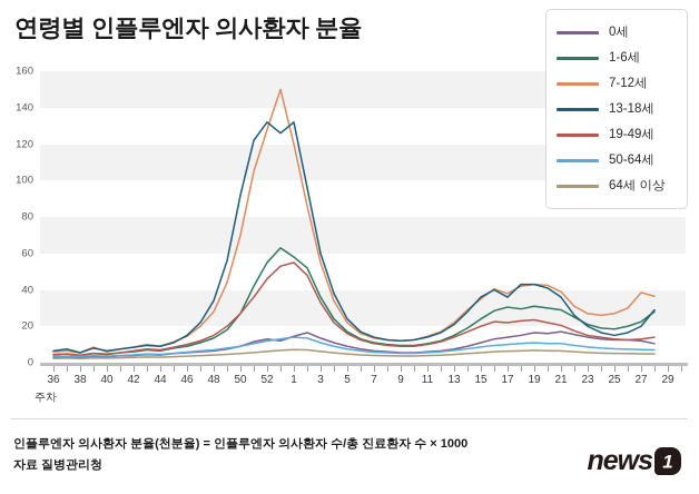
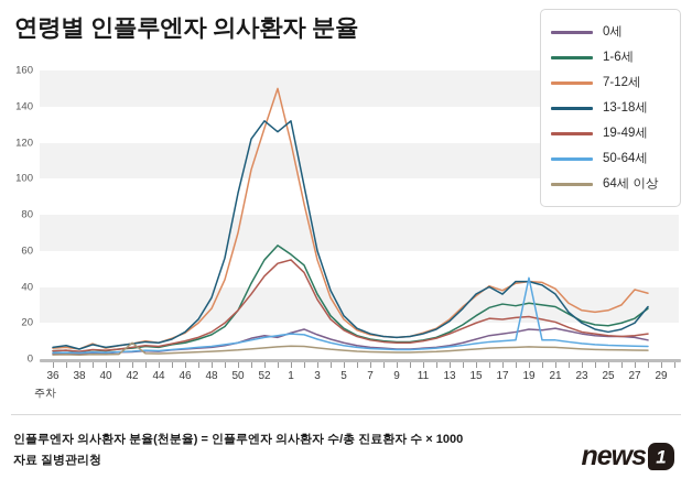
64세 이상/42: 3 -> 9
50-64세/20: 11 -> 45
